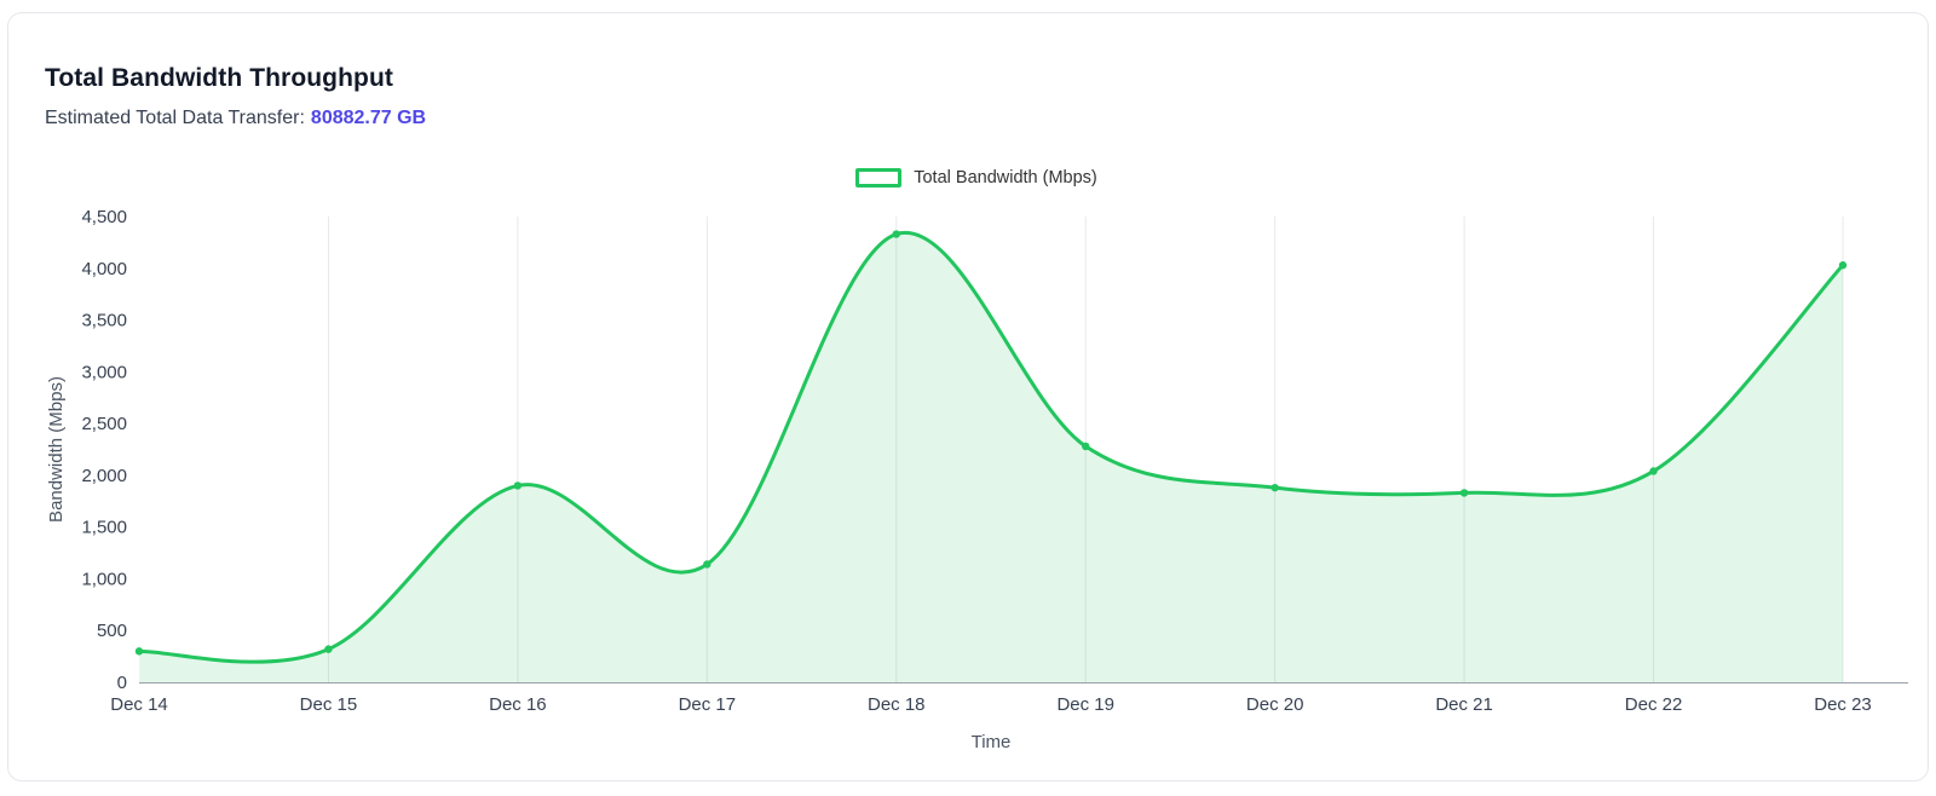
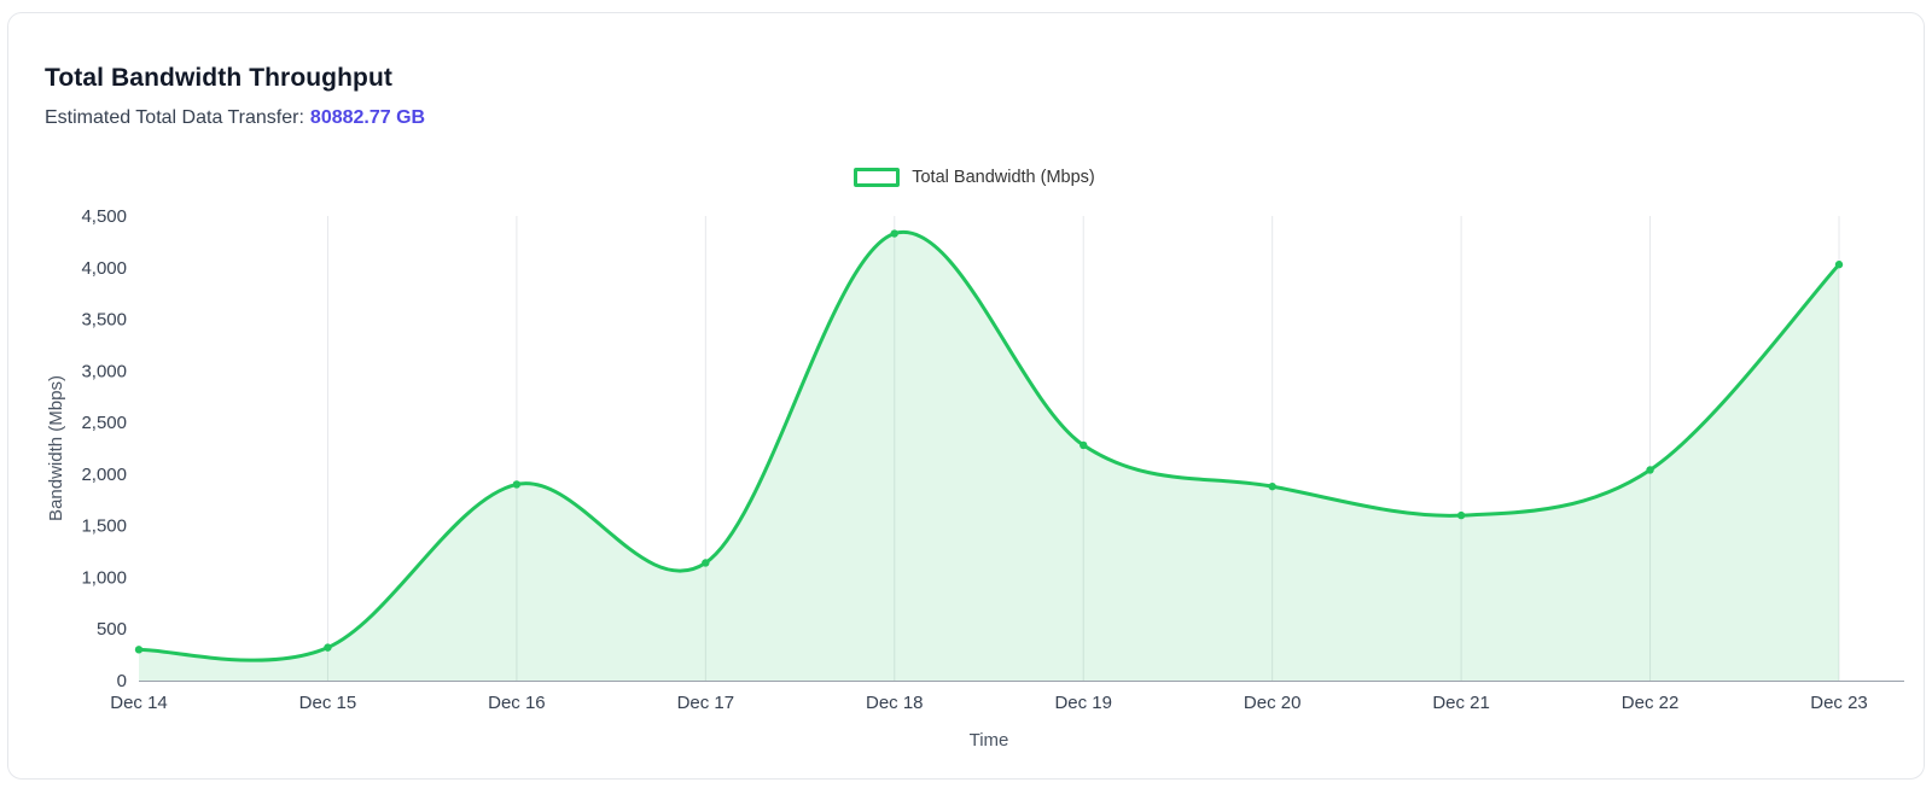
Dec 21: 1800 -> 1600
